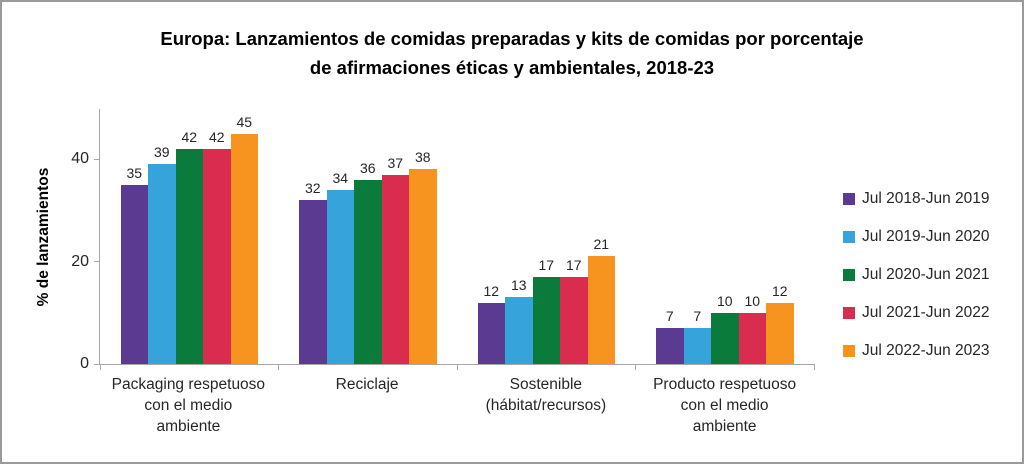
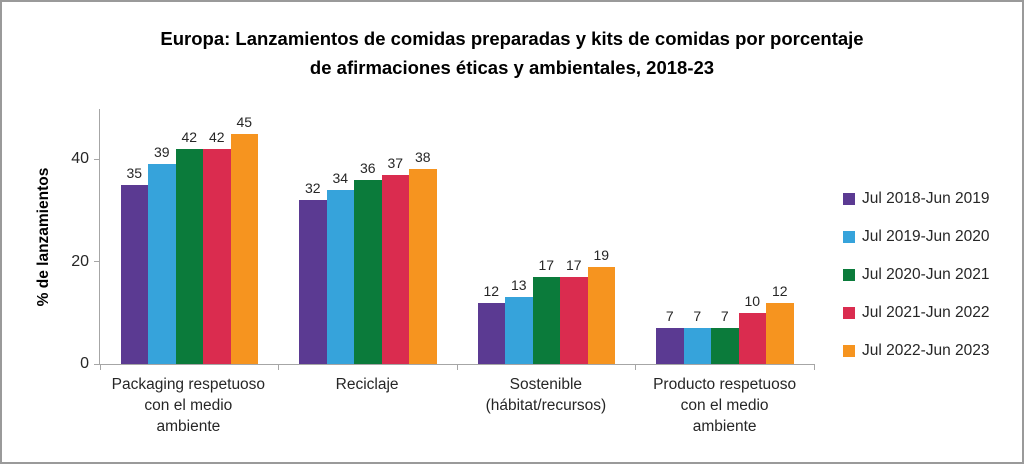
Jul 2022-Jun 2023/Sostenible (hábitat/recursos): 21 -> 19
Jul 2020-Jun 2021/Producto respetuoso con el medio ambiente: 10 -> 7
